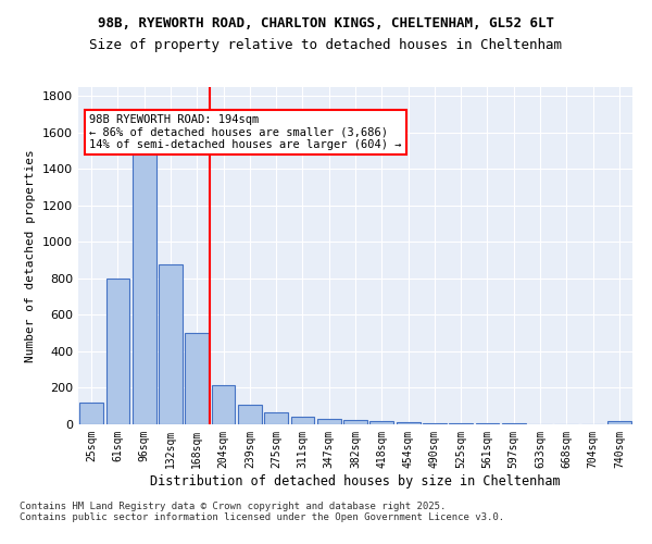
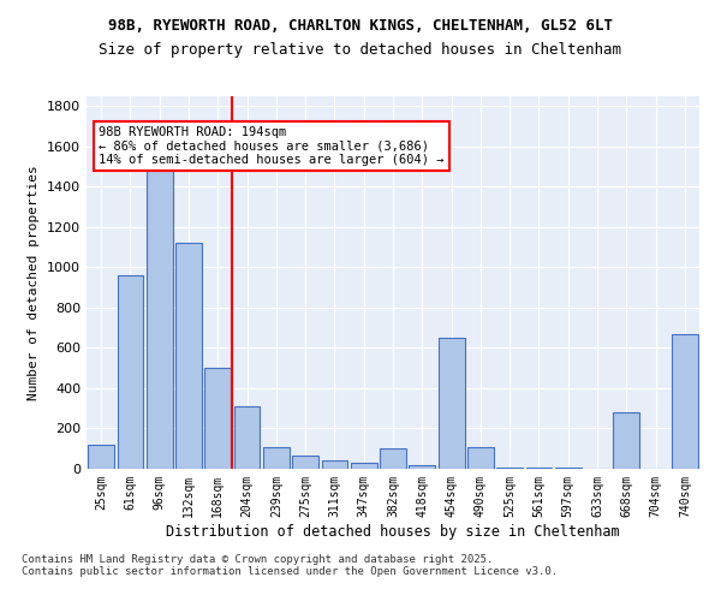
61sqm: 800 -> 960
132sqm: 880 -> 1120
204sqm: 220 -> 310
382sqm: 20 -> 100
454sqm: 10 -> 650
490sqm: 10 -> 110
668sqm: 0 -> 280
740sqm: 20 -> 670
